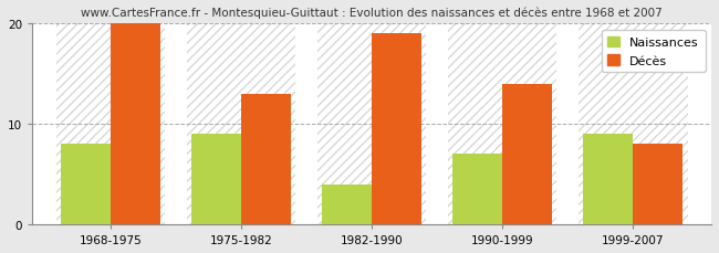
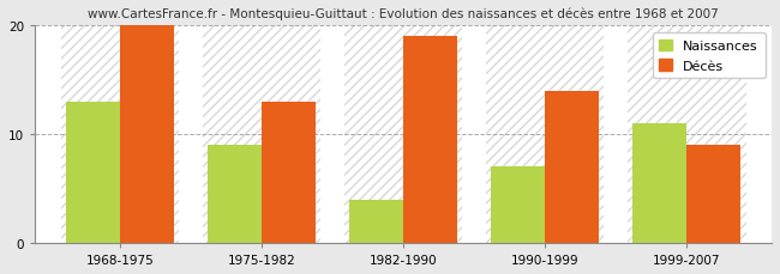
Naissances/1968-1975: 8 -> 13
Naissances/1999-2007: 9 -> 11
Décès/1999-2007: 8 -> 9
